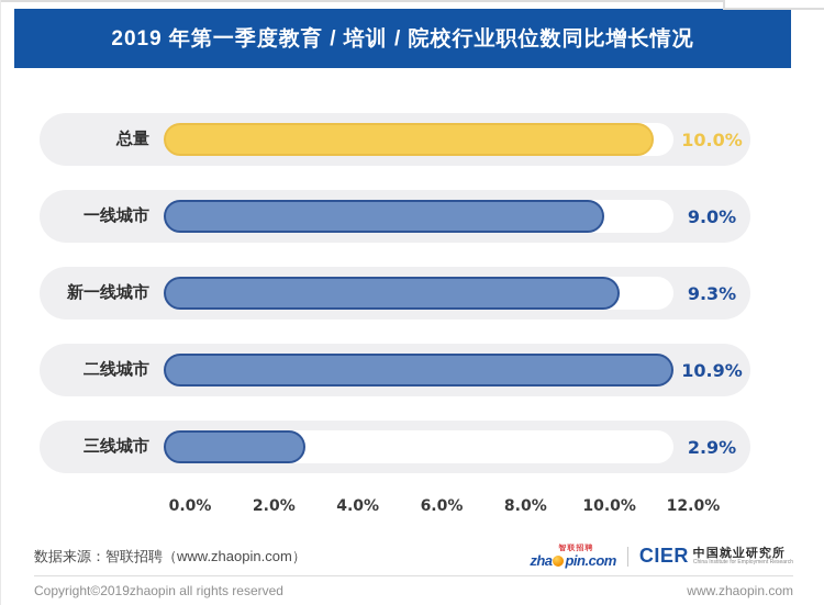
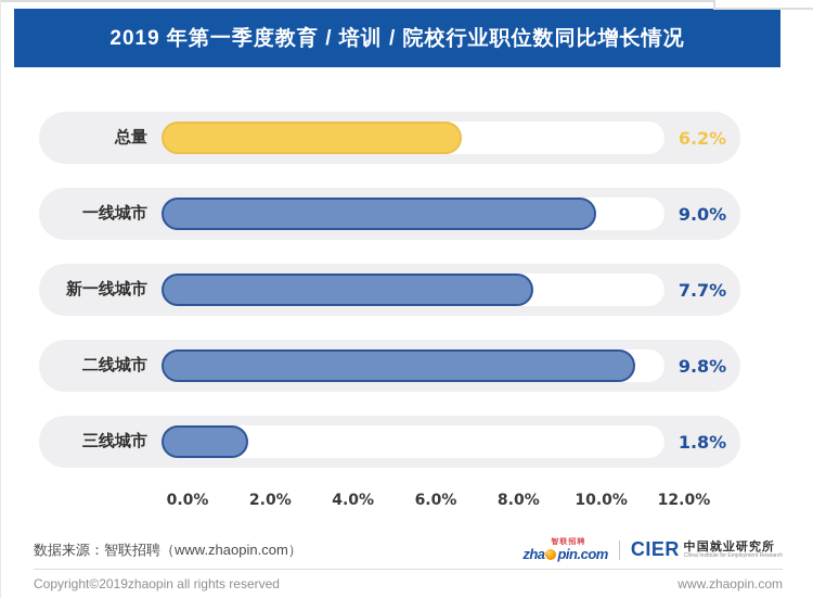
总量: 10.0% -> 6.2%
新一线城市: 9.3% -> 7.7%
二线城市: 10.9% -> 9.8%
三线城市: 2.9% -> 1.8%
